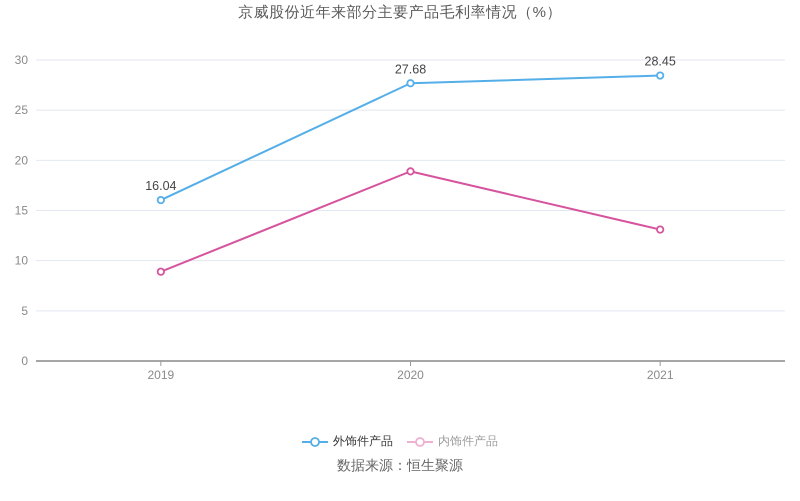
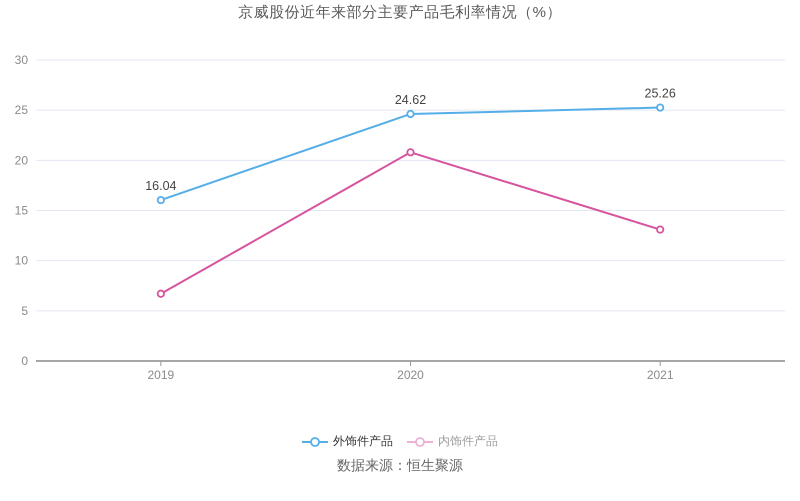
内饰件产品/2019: 8.9 -> 6.7
外饰件产品/2020: 27.68 -> 24.62
内饰件产品/2020: 18.9 -> 20.8
外饰件产品/2021: 28.45 -> 25.26
